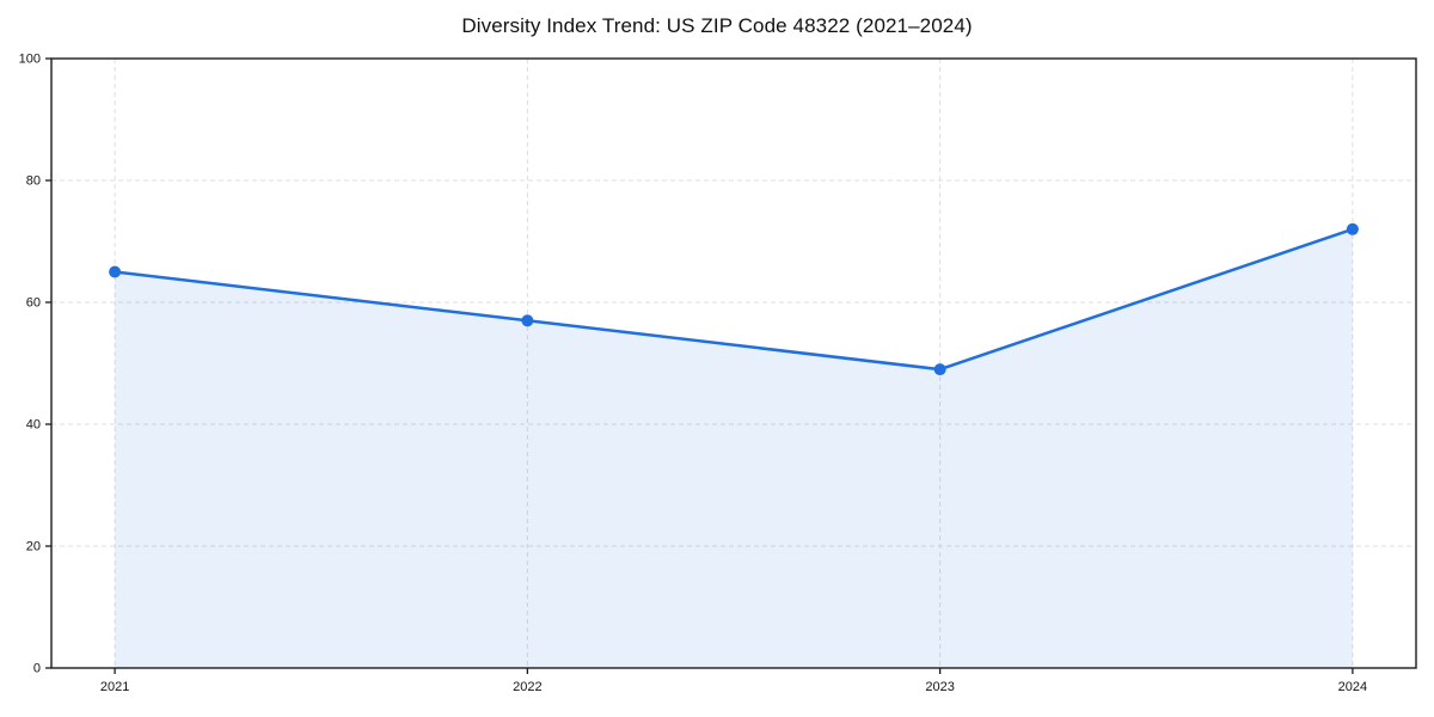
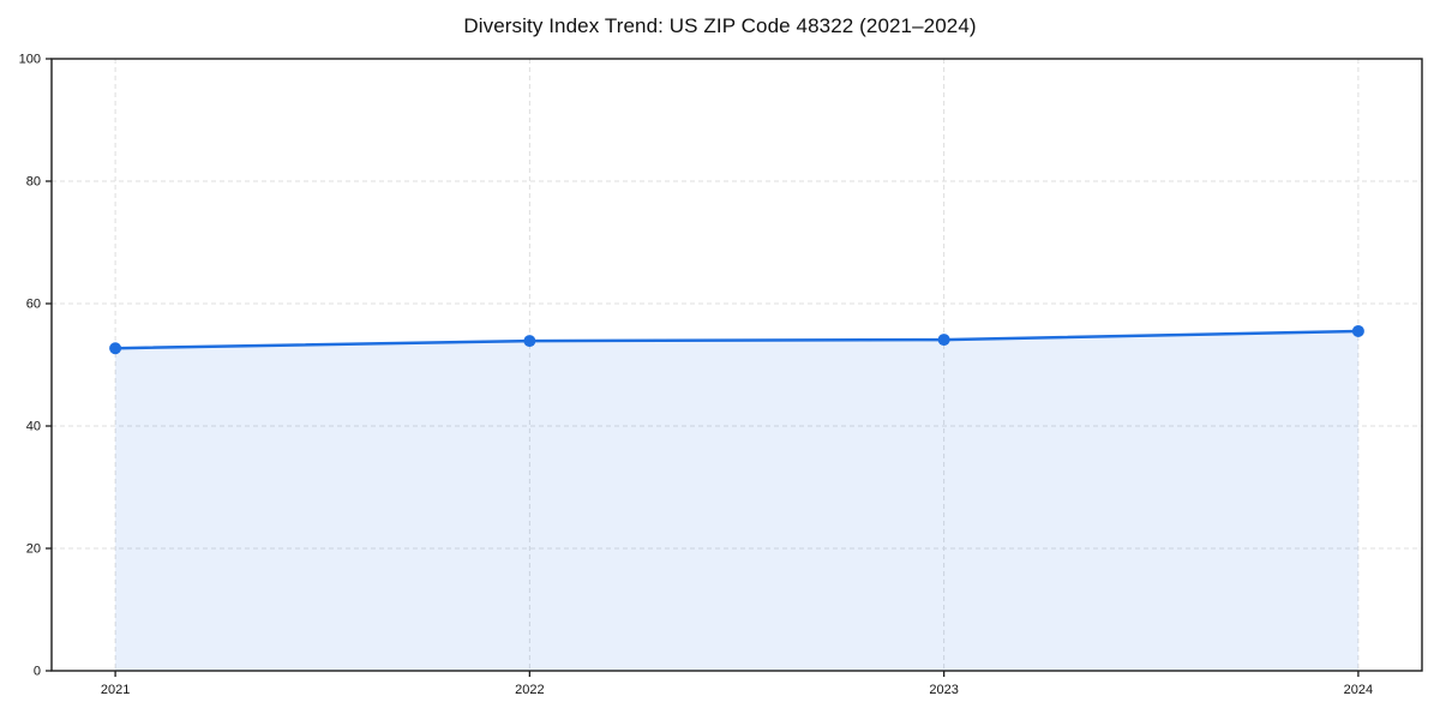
2021: 65 -> 53
2022: 57 -> 54
2023: 49 -> 54
2024: 72 -> 56
